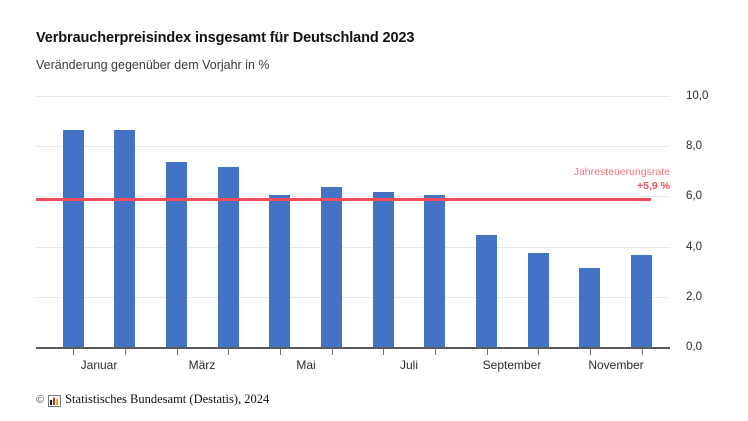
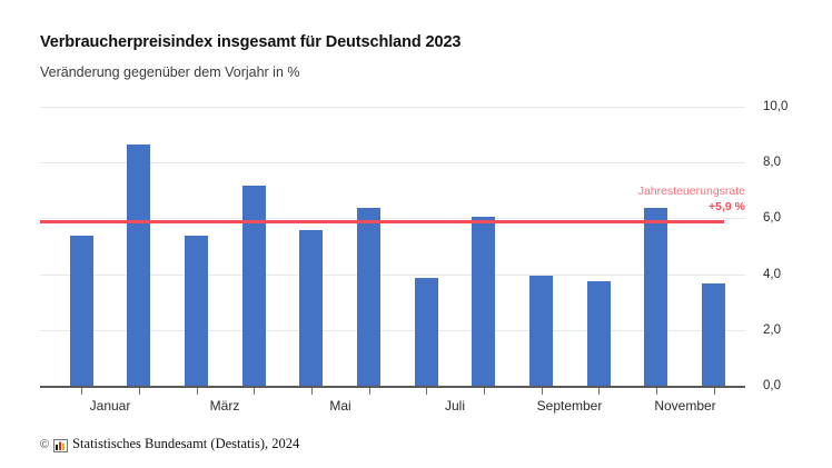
Januar: 8,7 -> 5,4
März: 7,4 -> 5,4
Mai: 6,1 -> 5,6
Juli: 6,2 -> 3,9
September: 4,5 -> 4,0
November: 3,2 -> 6,4
